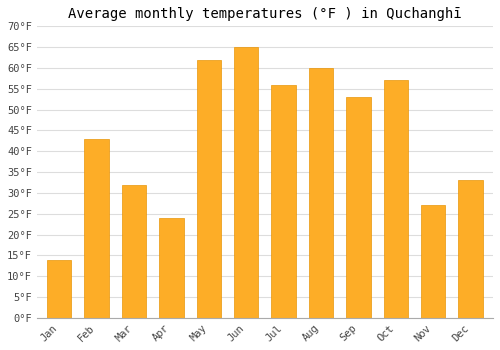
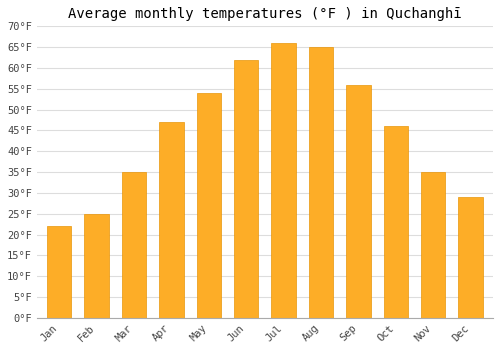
Jan: 14°F -> 22°F
Feb: 43°F -> 25°F
Mar: 32°F -> 35°F
Apr: 24°F -> 47°F
May: 62°F -> 54°F
Jun: 65°F -> 62°F
Jul: 56°F -> 66°F
Aug: 60°F -> 65°F
Sep: 53°F -> 56°F
Oct: 57°F -> 46°F
Nov: 27°F -> 35°F
Dec: 33°F -> 29°F
